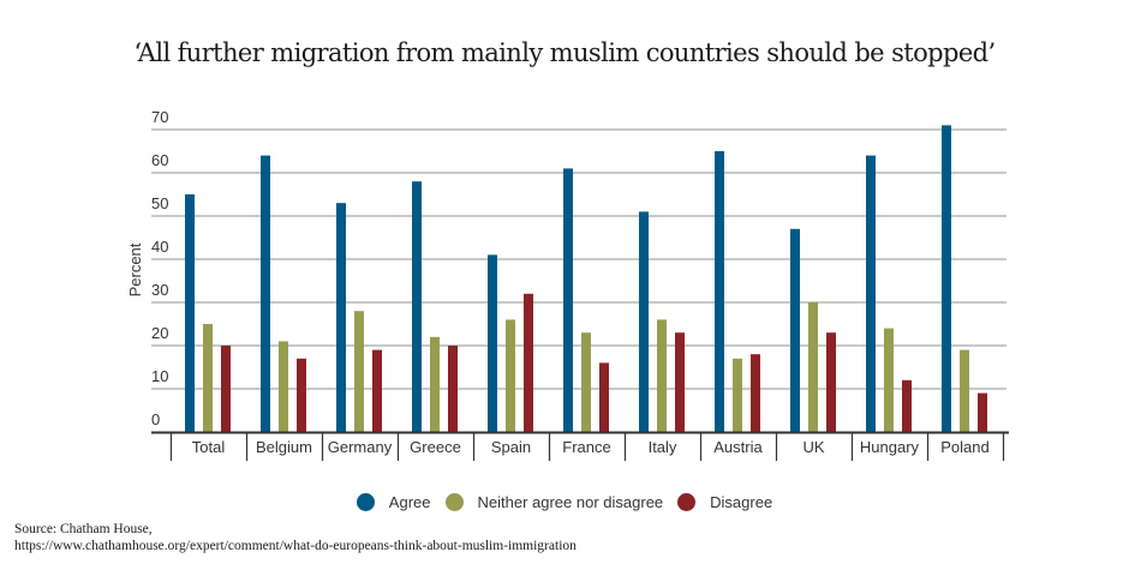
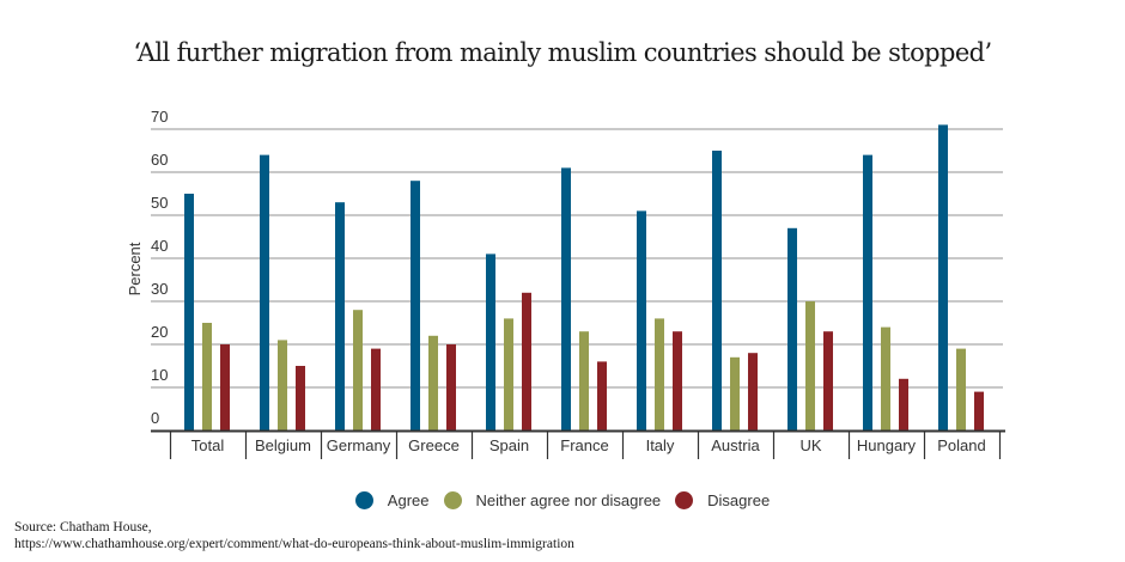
Disagree/Belgium: 17 -> 15
